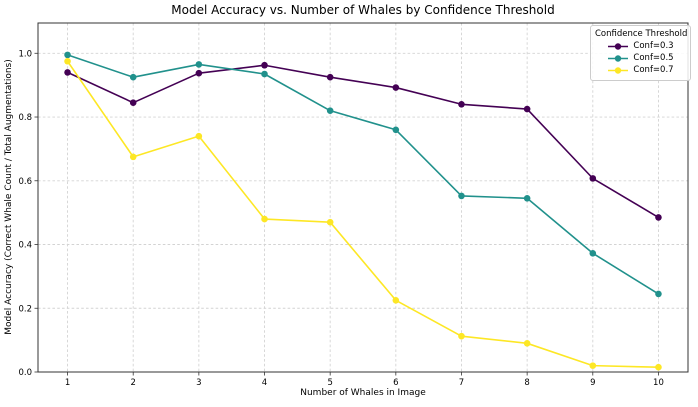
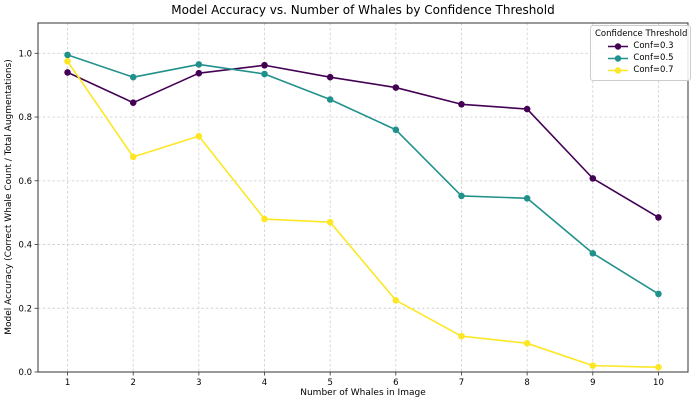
Conf=0.5/5: 0.82 -> 0.85
